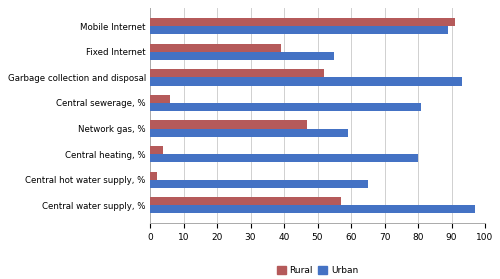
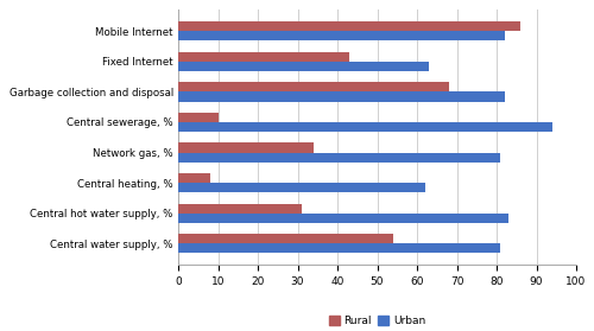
Rural/Mobile Internet: 91 -> 86
Urban/Mobile Internet: 89 -> 82
Rural/Fixed Internet: 39 -> 43
Urban/Fixed Internet: 55 -> 63
Rural/Garbage collection and disposal: 52 -> 68
Urban/Garbage collection and disposal: 93 -> 82
Rural/Central sewerage, %: 6 -> 10
Urban/Central sewerage, %: 81 -> 94
Rural/Network gas, %: 47 -> 34
Urban/Network gas, %: 59 -> 81
Rural/Central heating, %: 4 -> 8
Urban/Central heating, %: 80 -> 62
Rural/Central hot water supply, %: 2 -> 31
Urban/Central hot water supply, %: 65 -> 83
Rural/Central water supply, %: 57 -> 54
Urban/Central water supply, %: 97 -> 81
